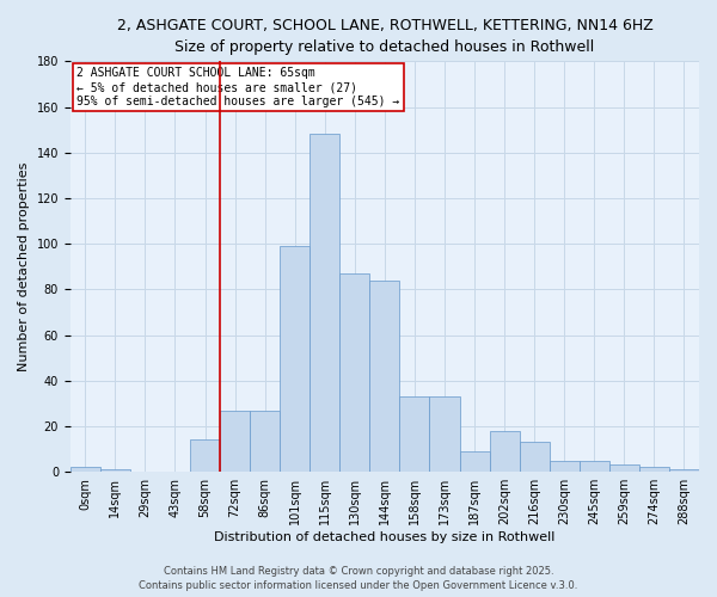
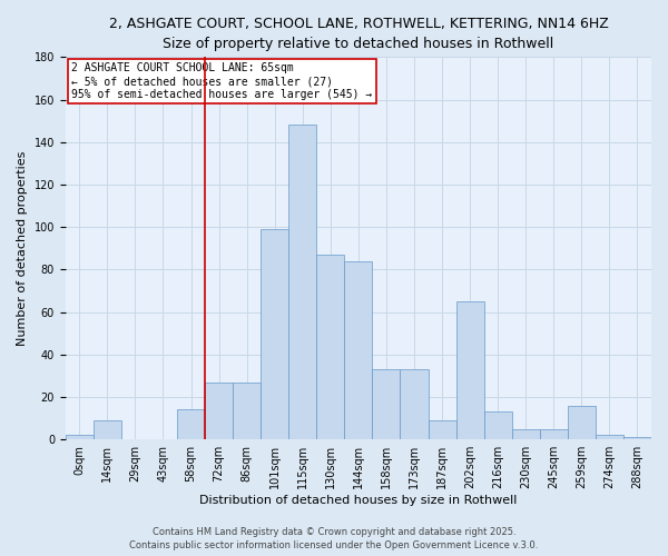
14sqm: 1 -> 9
202sqm: 18 -> 65
259sqm: 3 -> 16
